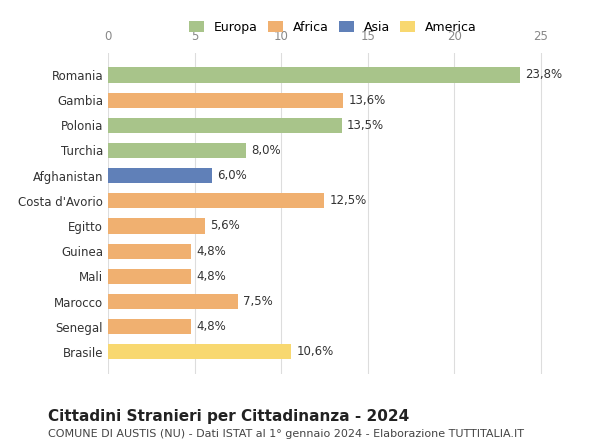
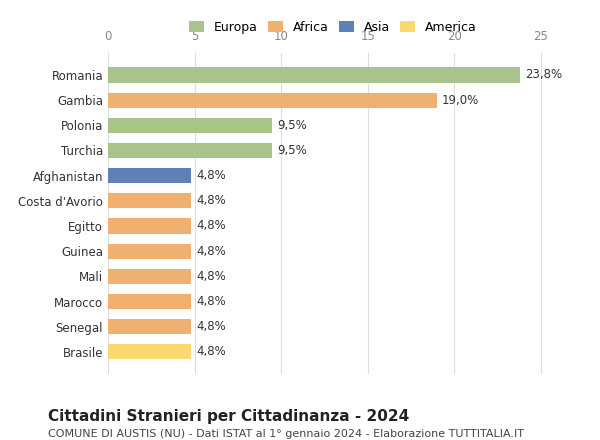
Gambia: 13,6% -> 19,0%
Polonia: 13,5% -> 9,5%
Turchia: 8,0% -> 9,5%
Afghanistan: 6,0% -> 4,8%
Costa d'Avorio: 12,5% -> 4,8%
Egitto: 5,6% -> 4,8%
Marocco: 7,5% -> 4,8%
Brasile: 10,6% -> 4,8%
